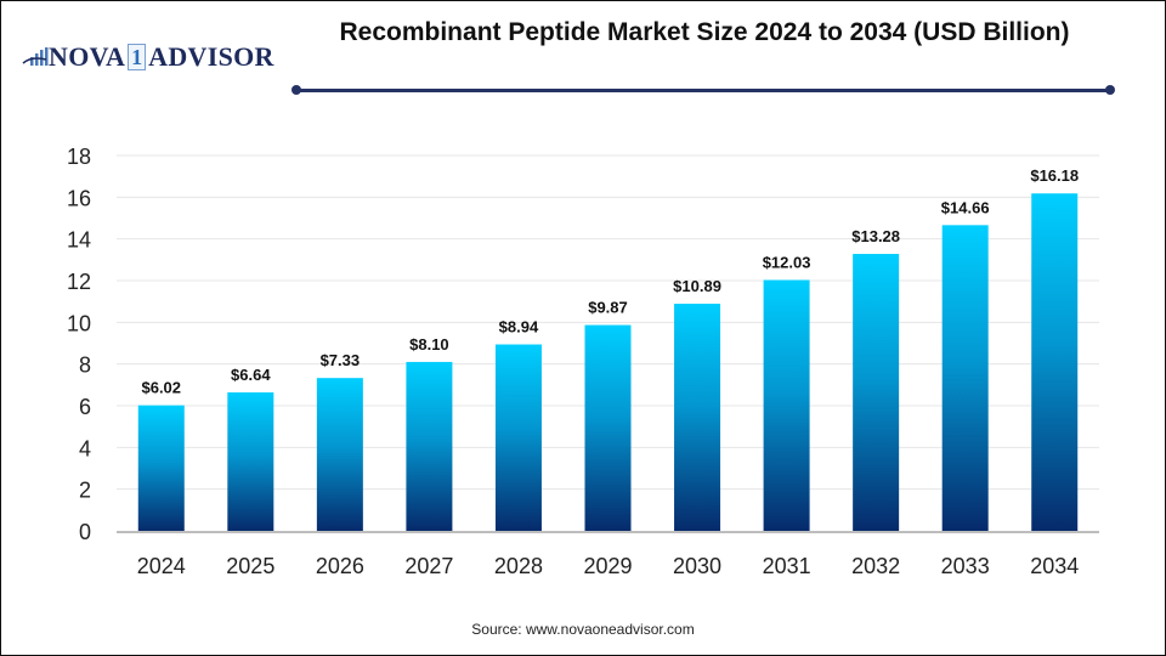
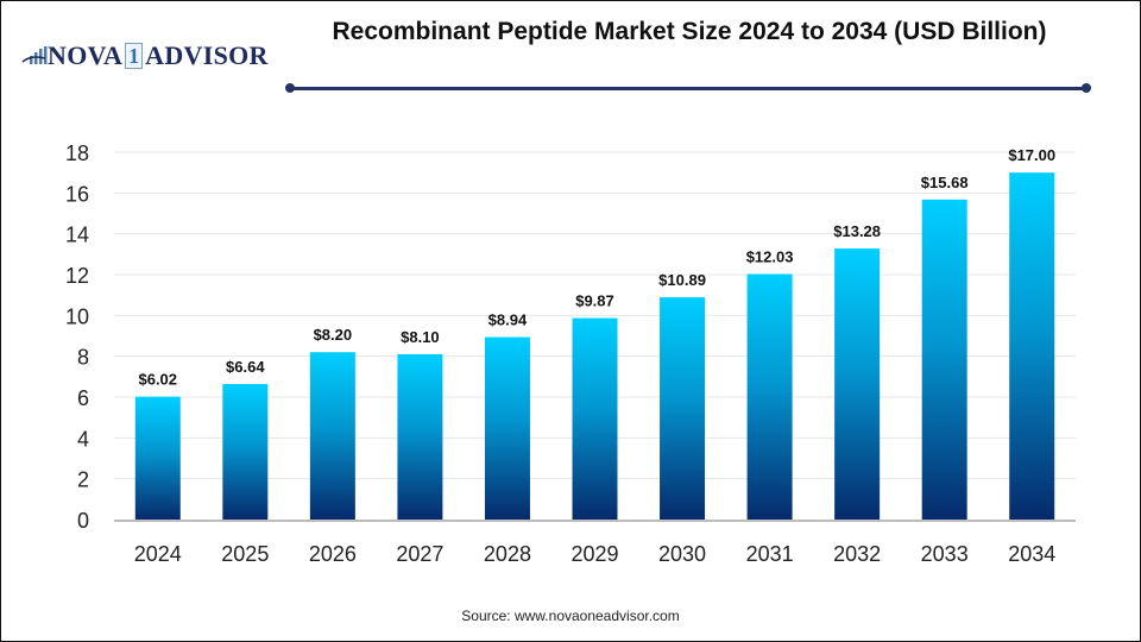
2026: $7.33 -> $8.20
2033: $14.66 -> $15.68
2034: $16.18 -> $17.00
